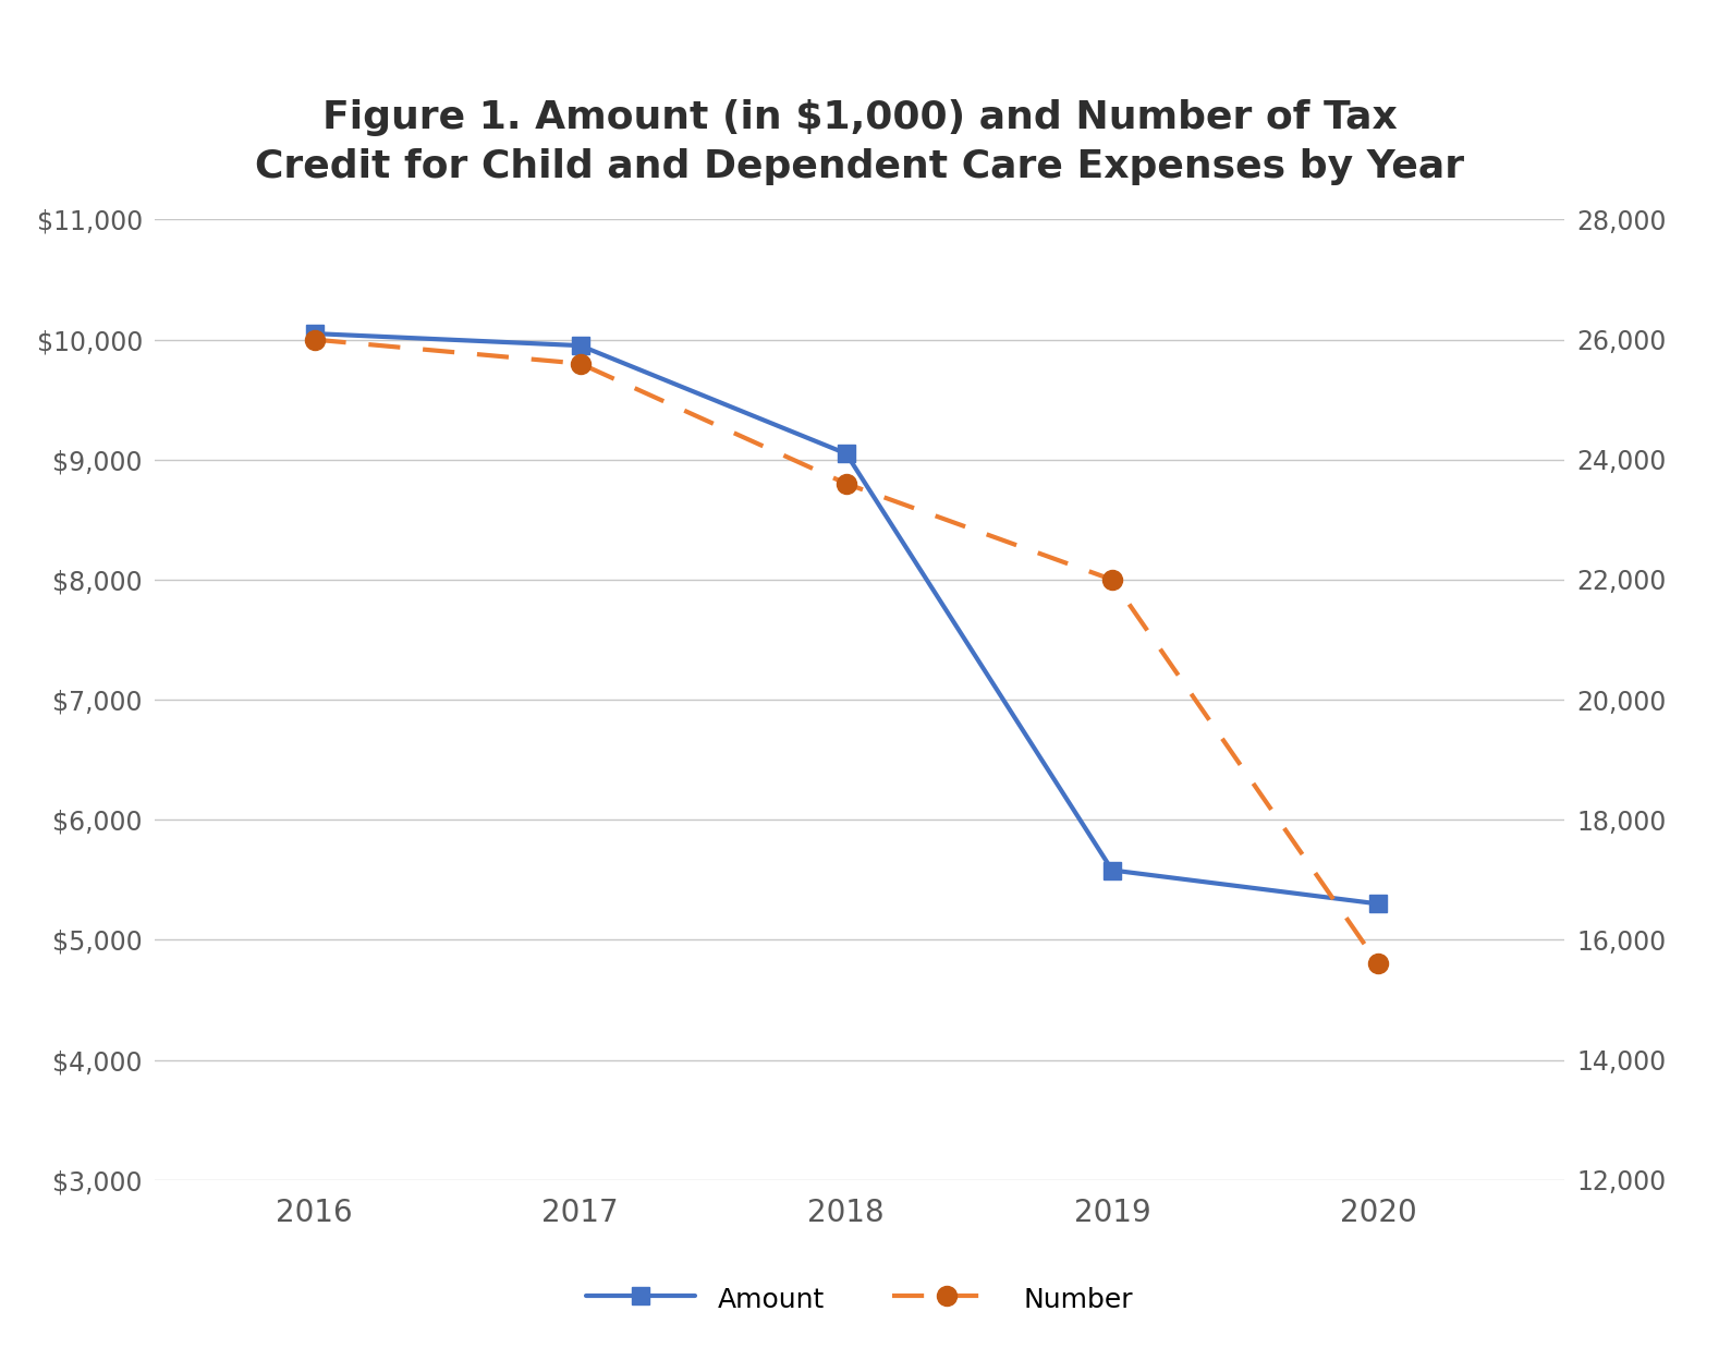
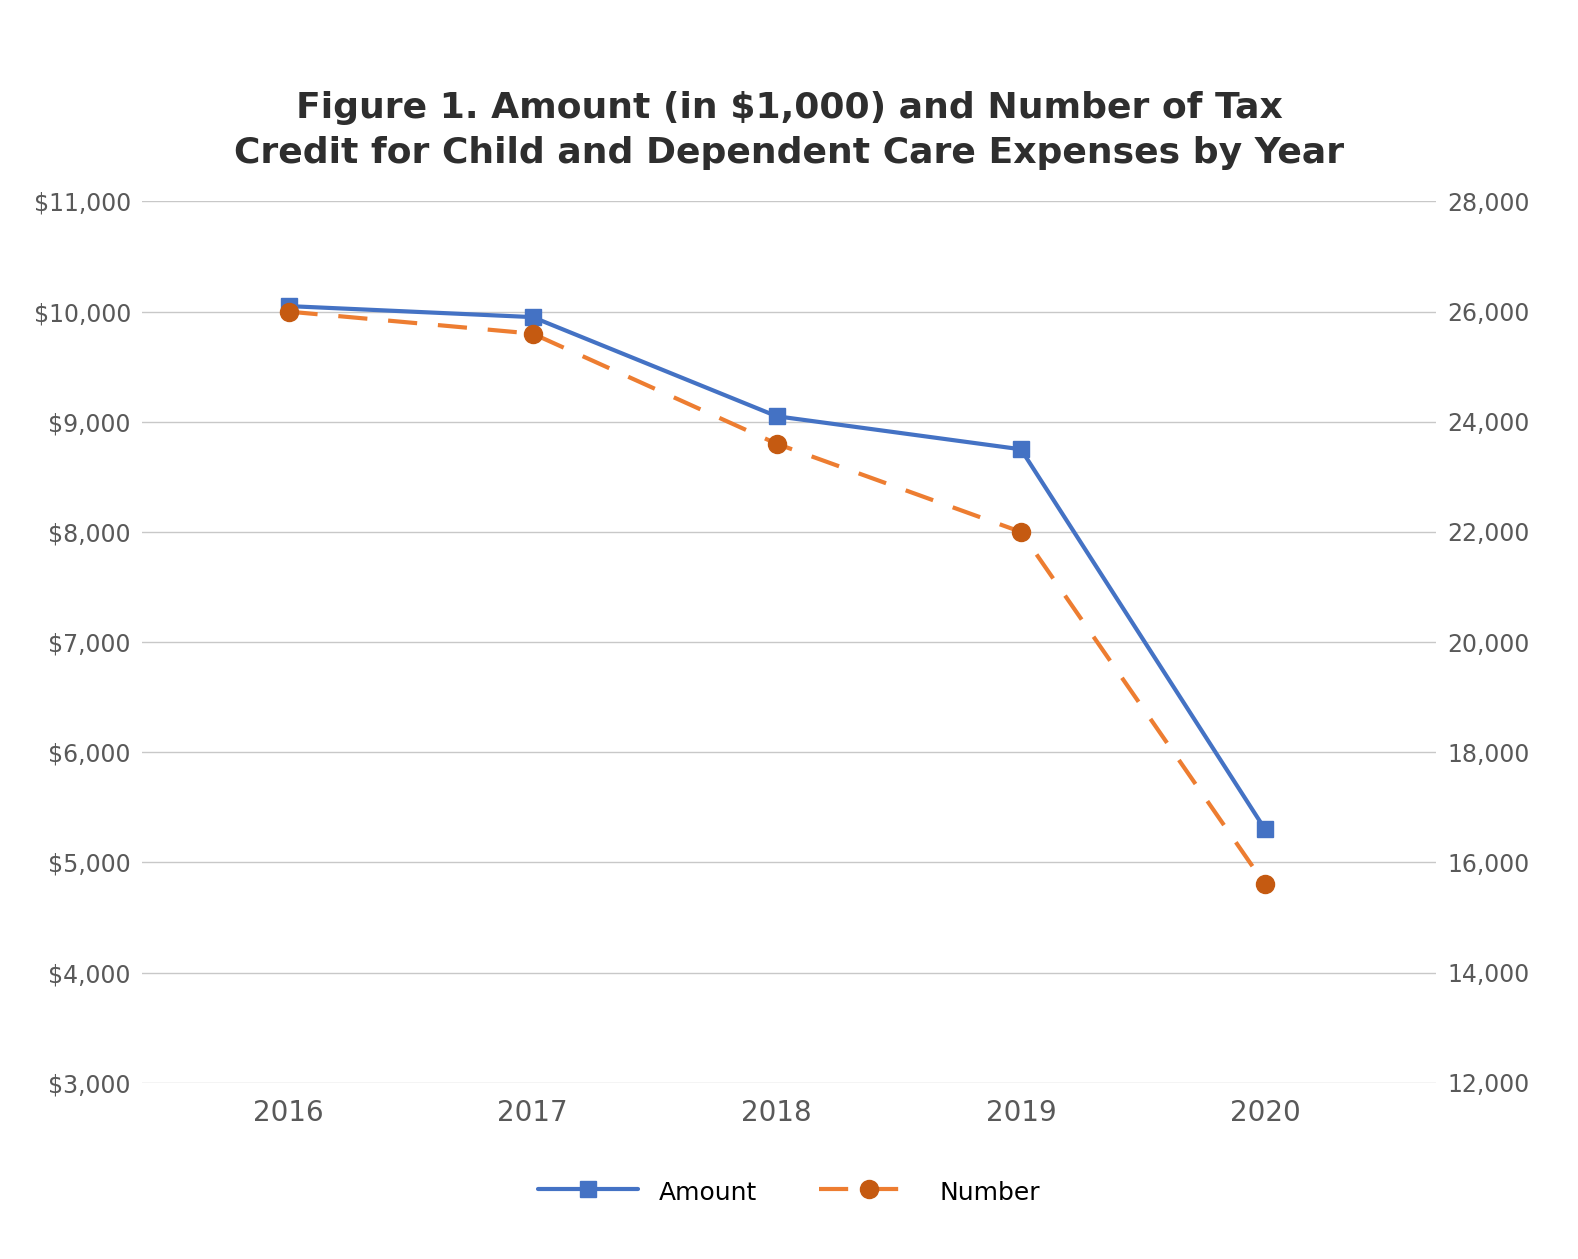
Amount/2019: $5,580 -> $8,750
